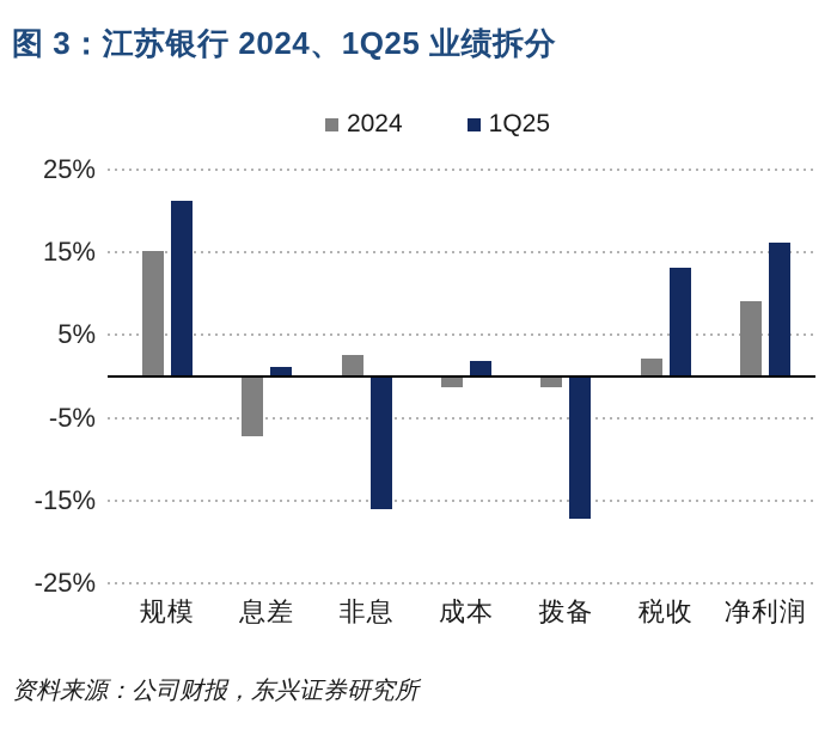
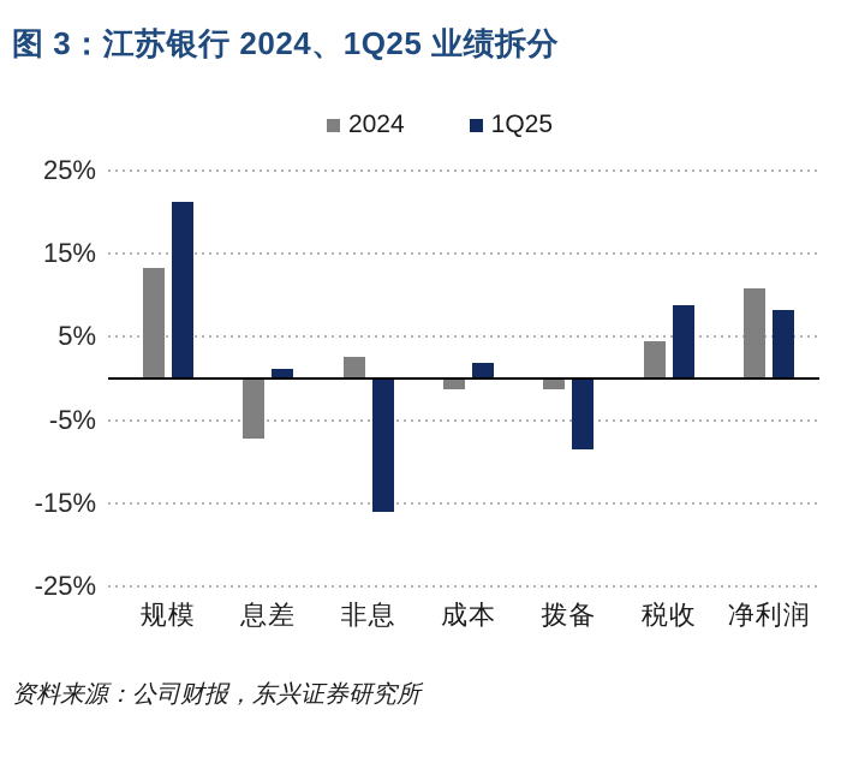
2024/规模: 15% -> 13%
1Q25/拨备: -17% -> -8%
2024/税收: 2% -> 4%
1Q25/税收: 13% -> 9%
2024/净利润: 9% -> 11%
1Q25/净利润: 16% -> 8%
